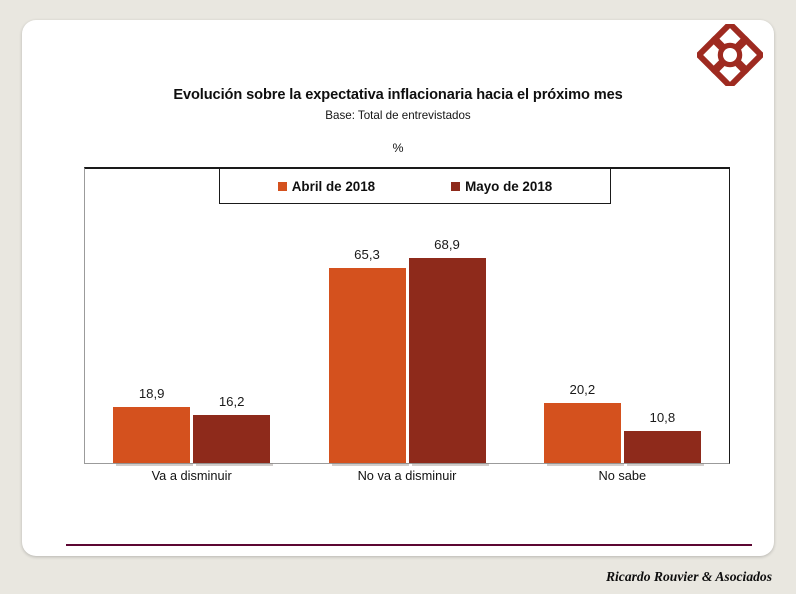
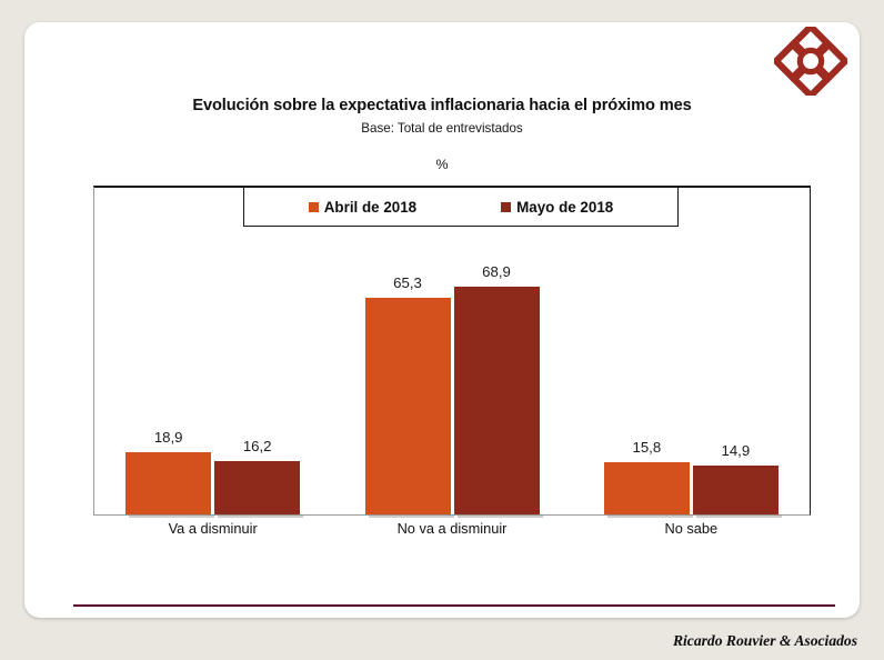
Abril de 2018/No sabe: 20,2 -> 15,8
Mayo de 2018/No sabe: 10,8 -> 14,9
